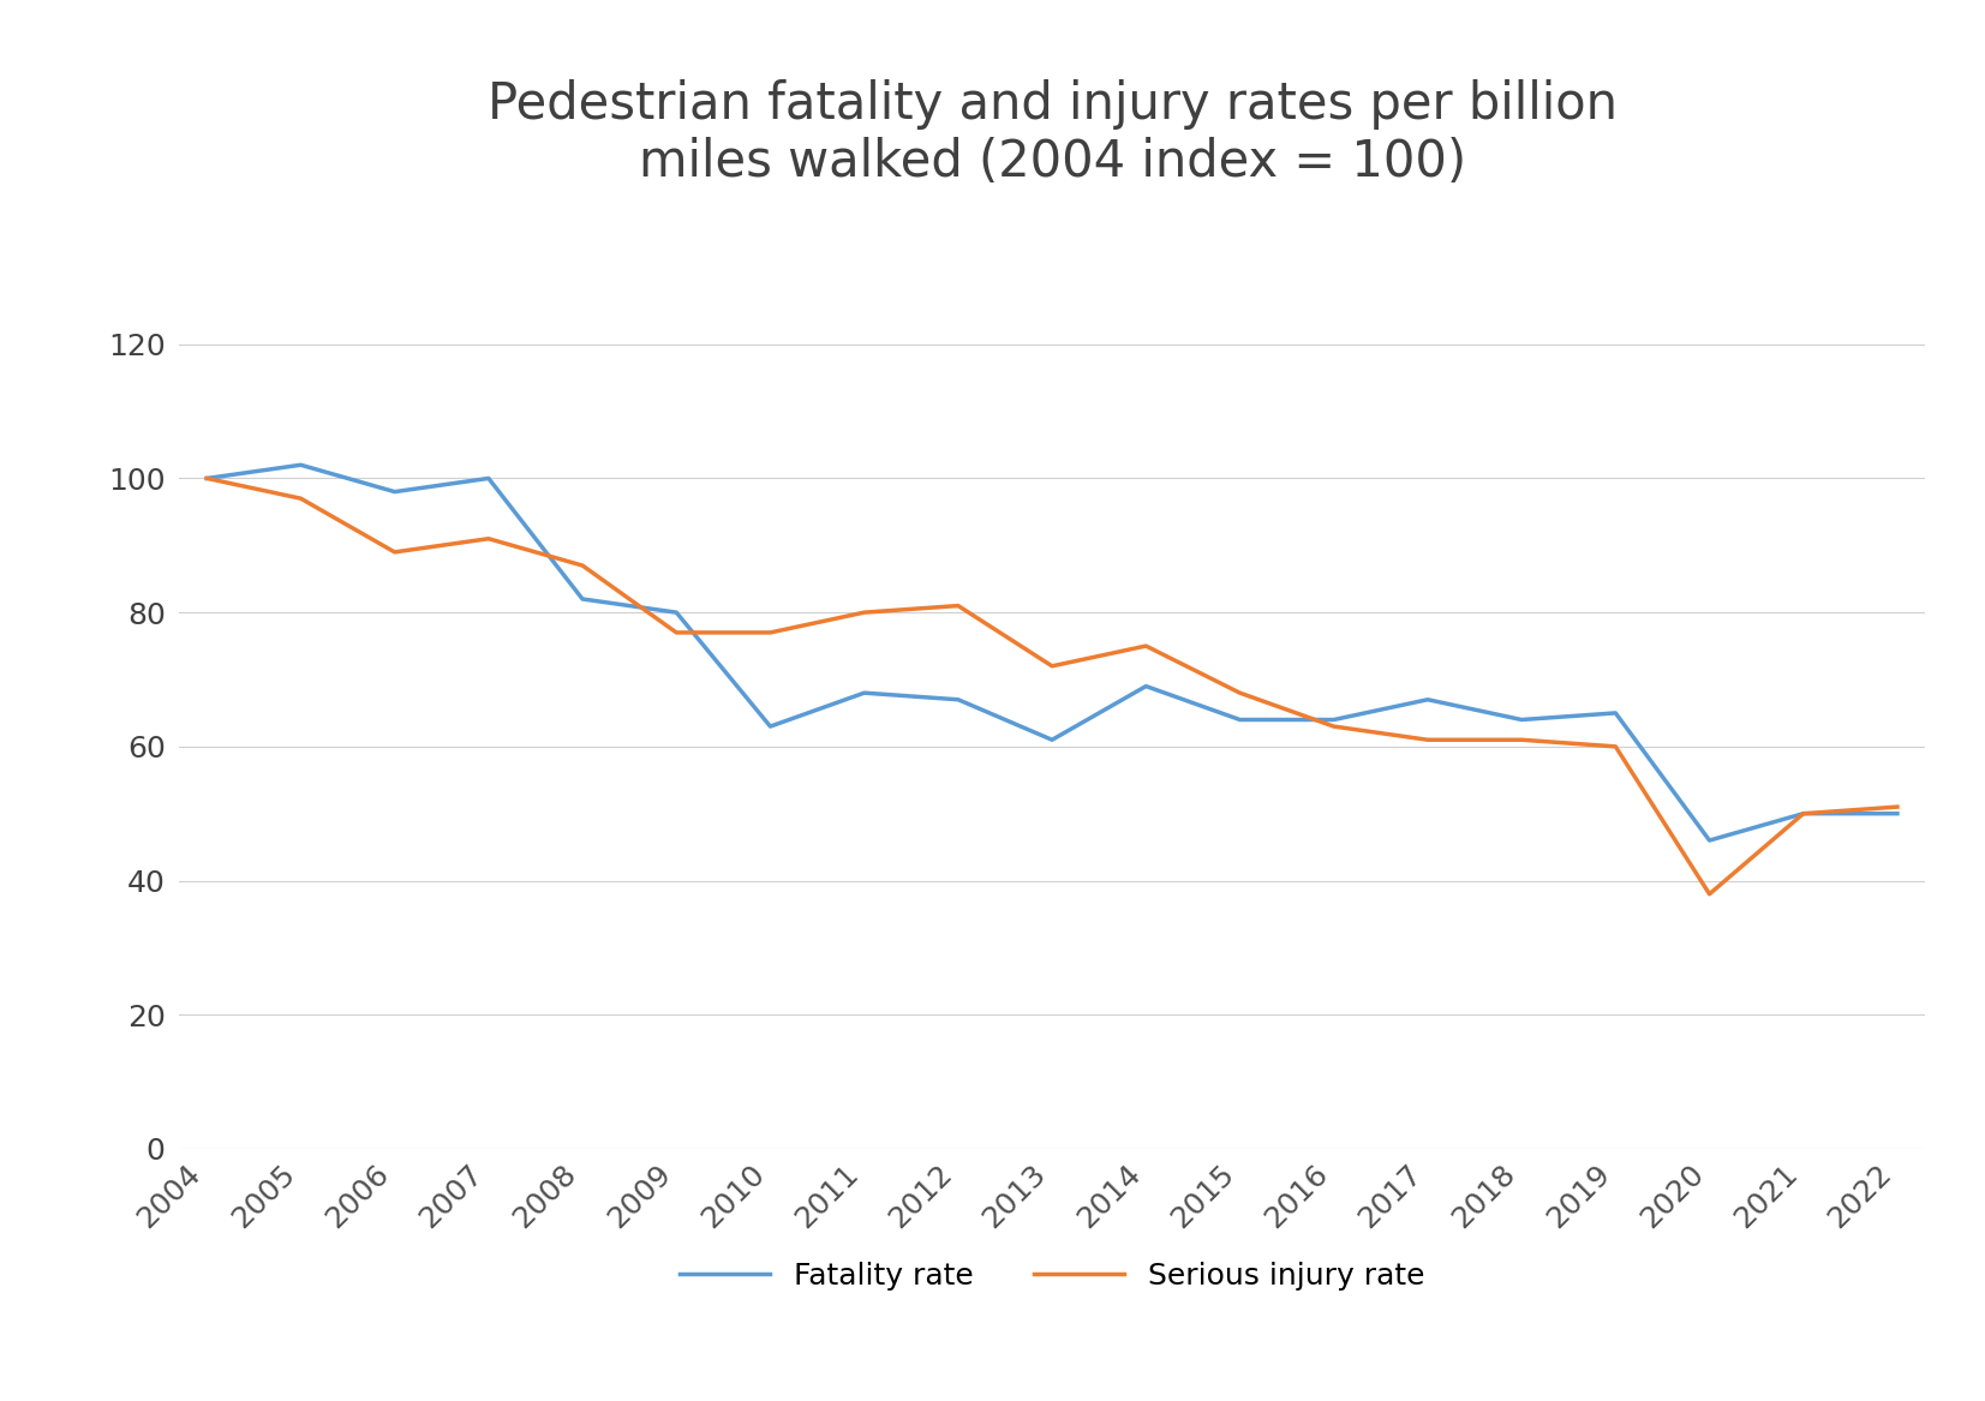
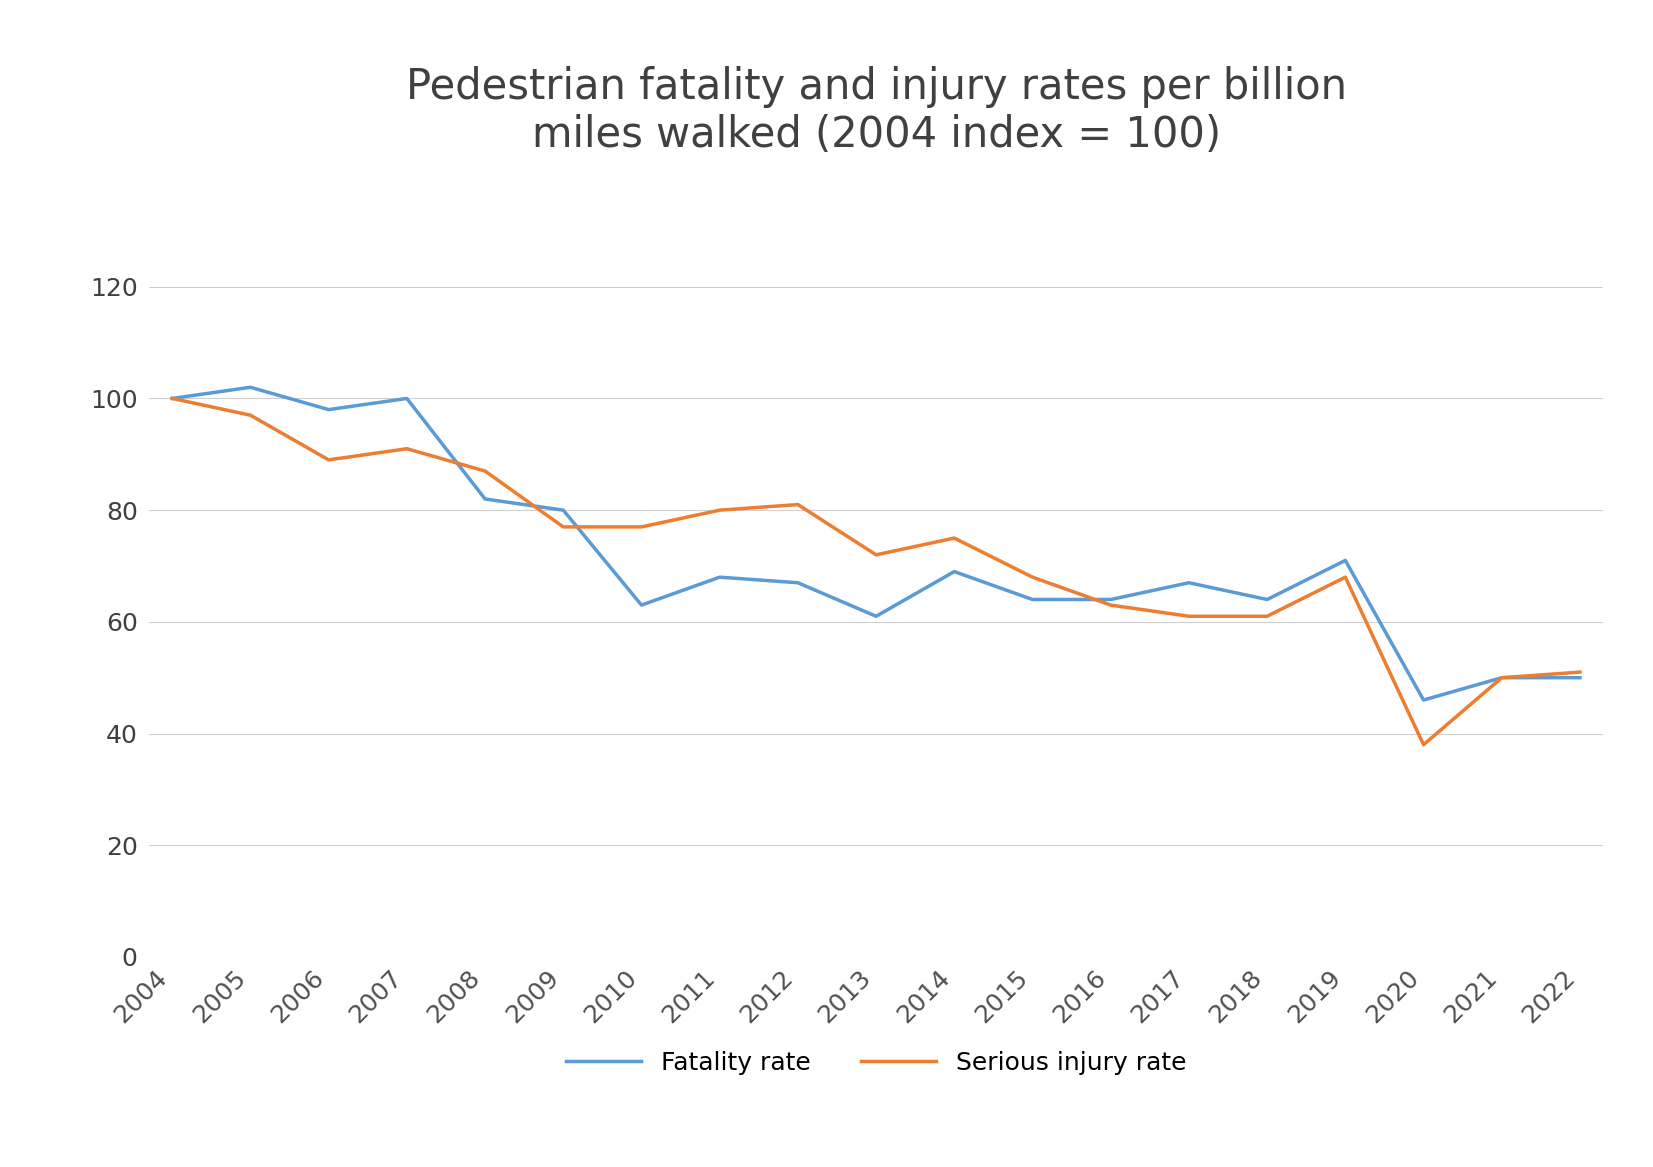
Fatality rate/2019: 65 -> 71
Serious injury rate/2019: 60 -> 68
